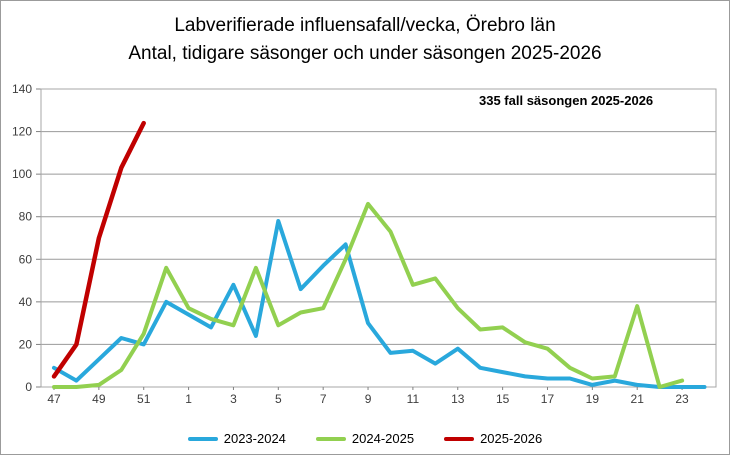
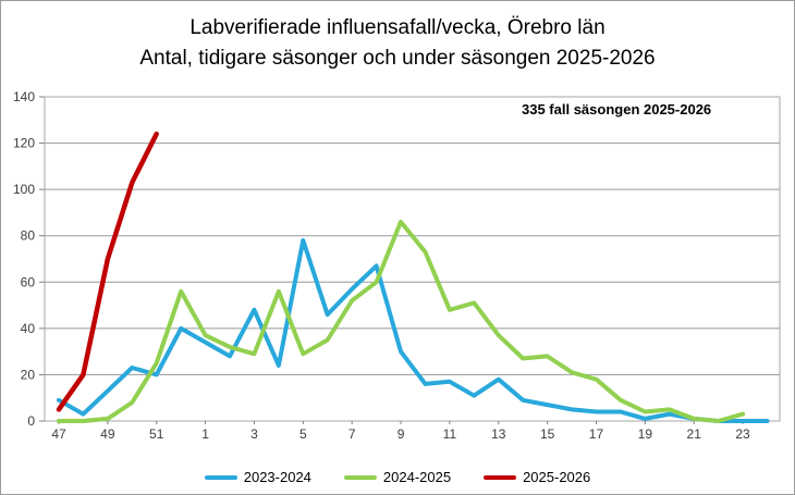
2024-2025/7: 37 -> 52
2024-2025/21: 38 -> 1
